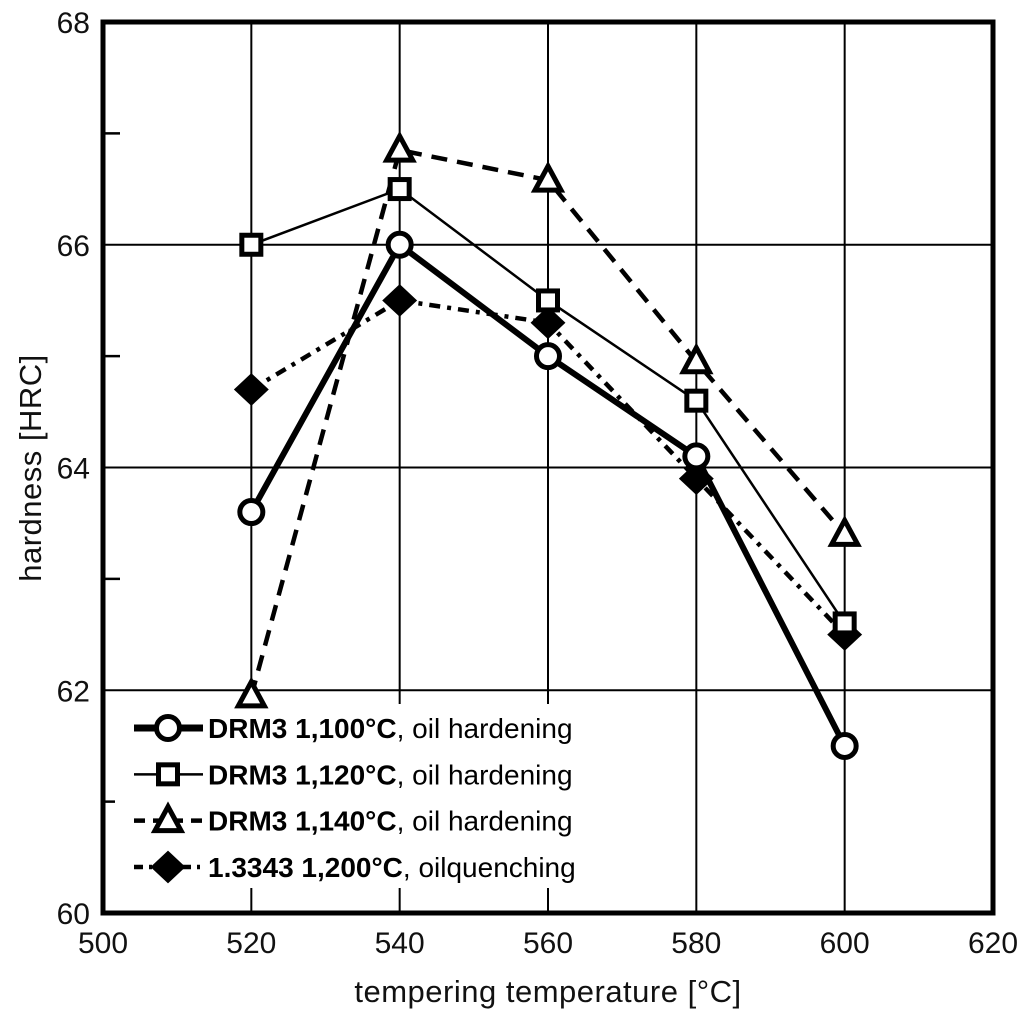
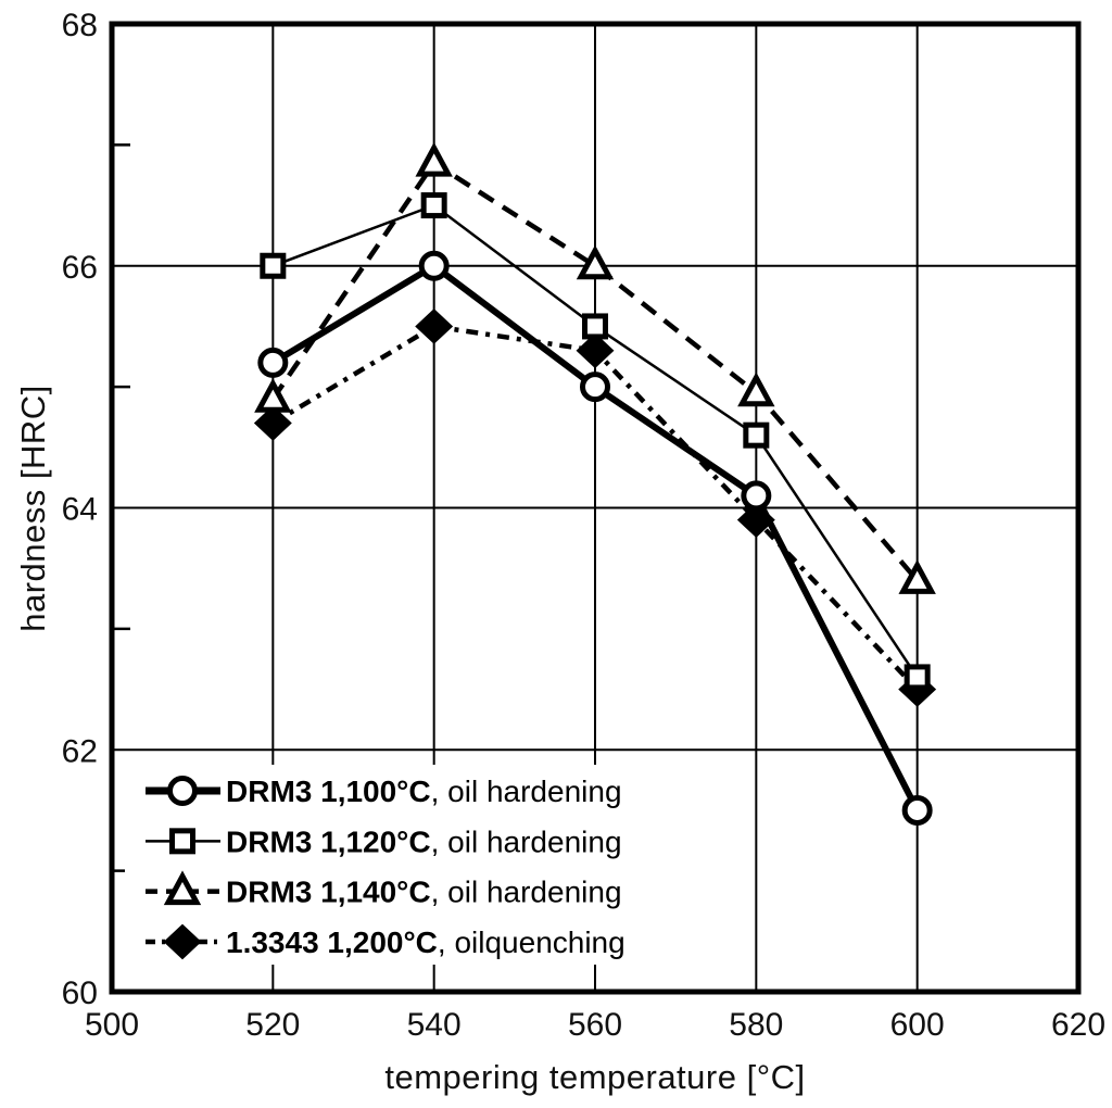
DRM3 1,100°C/520: 63.6 -> 65.2
DRM3 1,140°C/520: 61.95 -> 64.90
DRM3 1,140°C/560: 66.58 -> 66.00
